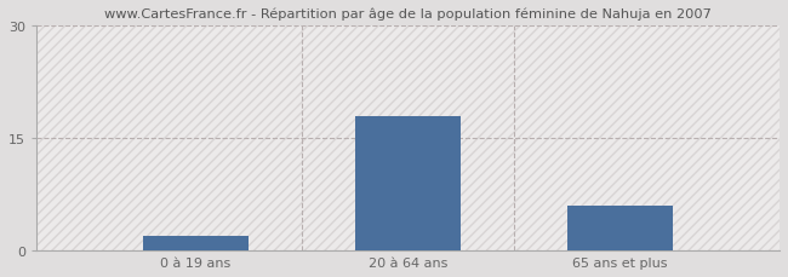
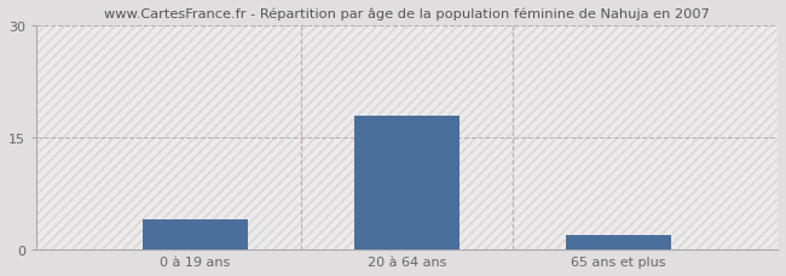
0 à 19 ans: 2 -> 4
65 ans et plus: 6 -> 2
